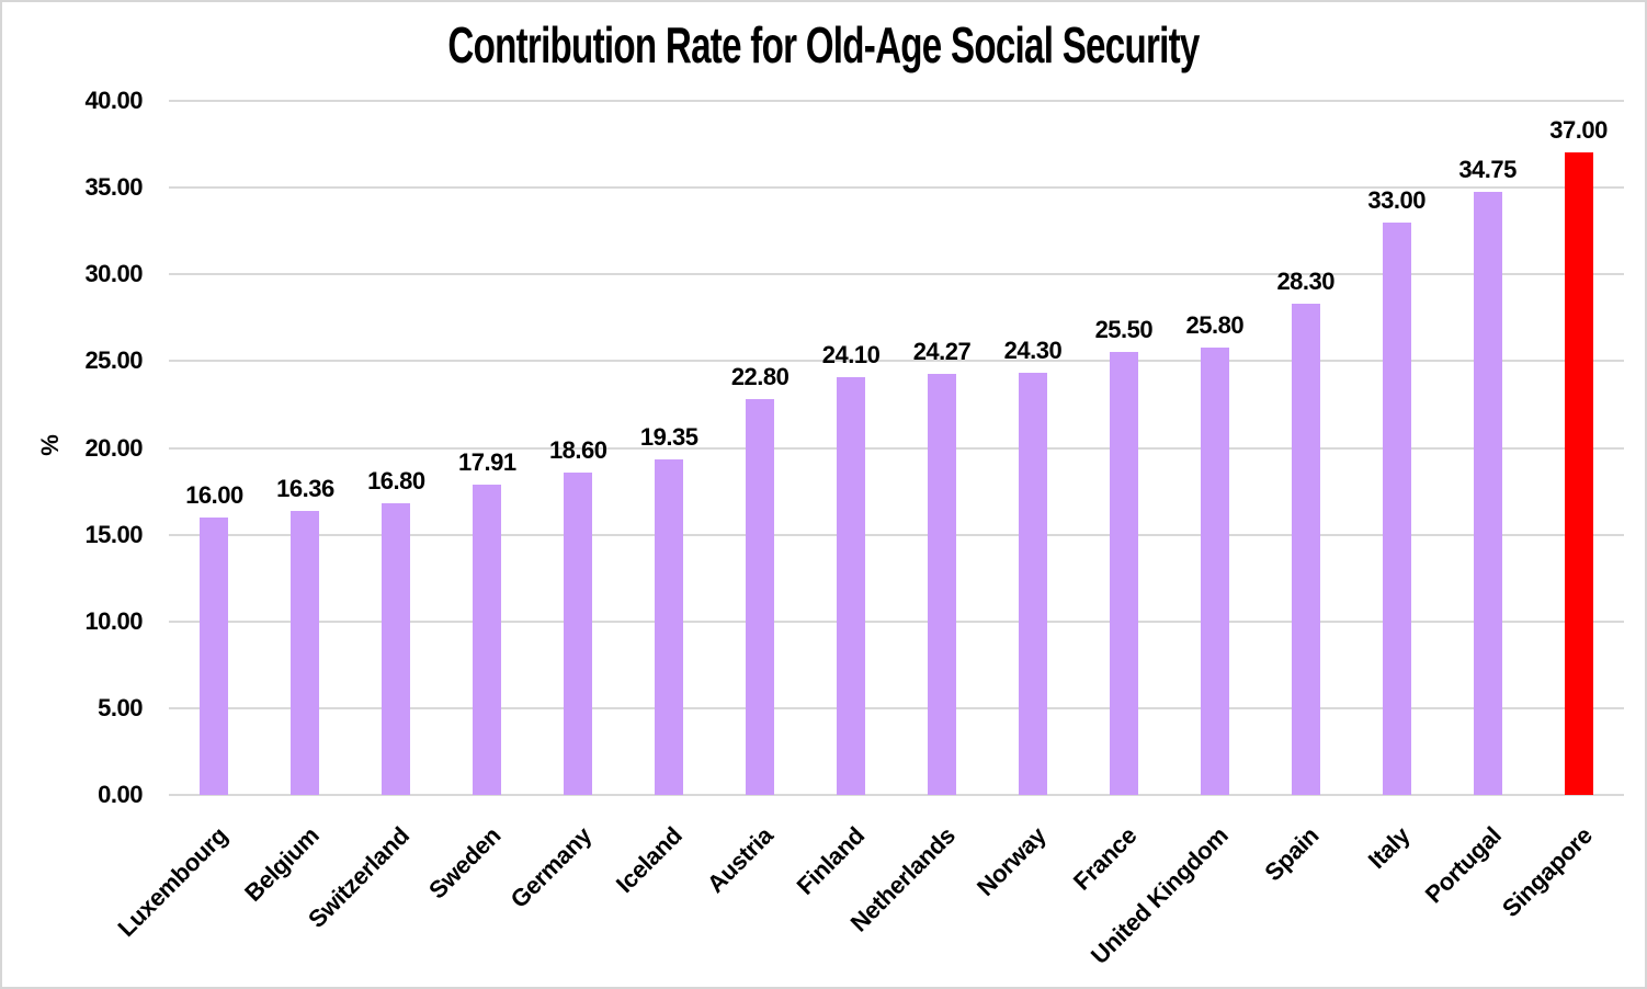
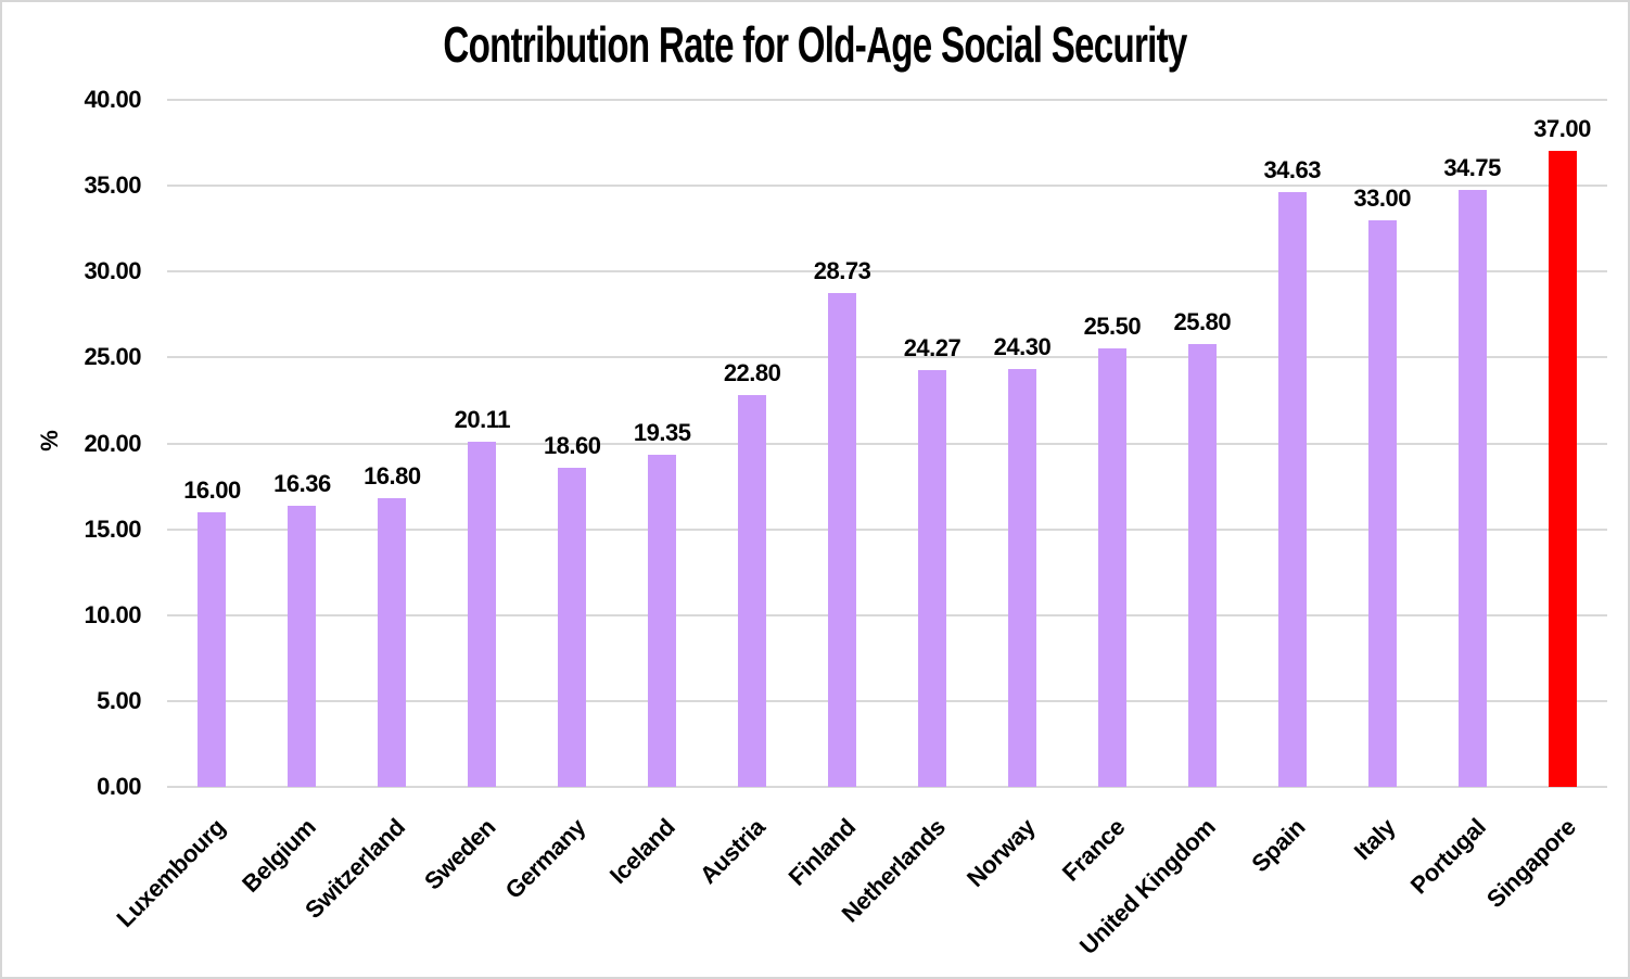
Sweden: 17.91 -> 20.11
Finland: 24.10 -> 28.73
Spain: 28.30 -> 34.63
